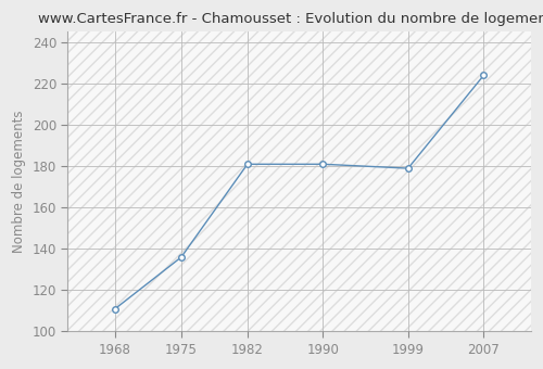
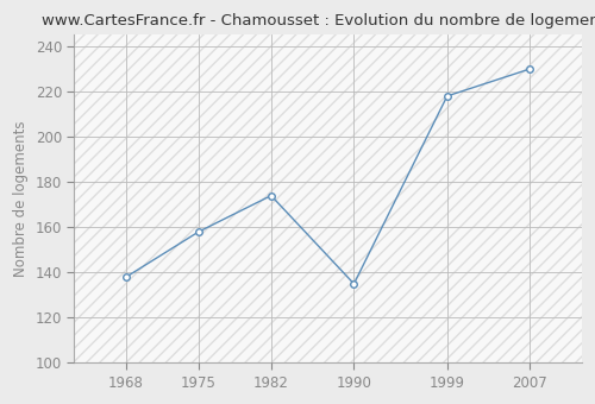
1968: 111 -> 138
1975: 136 -> 158
1982: 181 -> 174
1990: 181 -> 135
1999: 179 -> 218
2007: 224 -> 230
